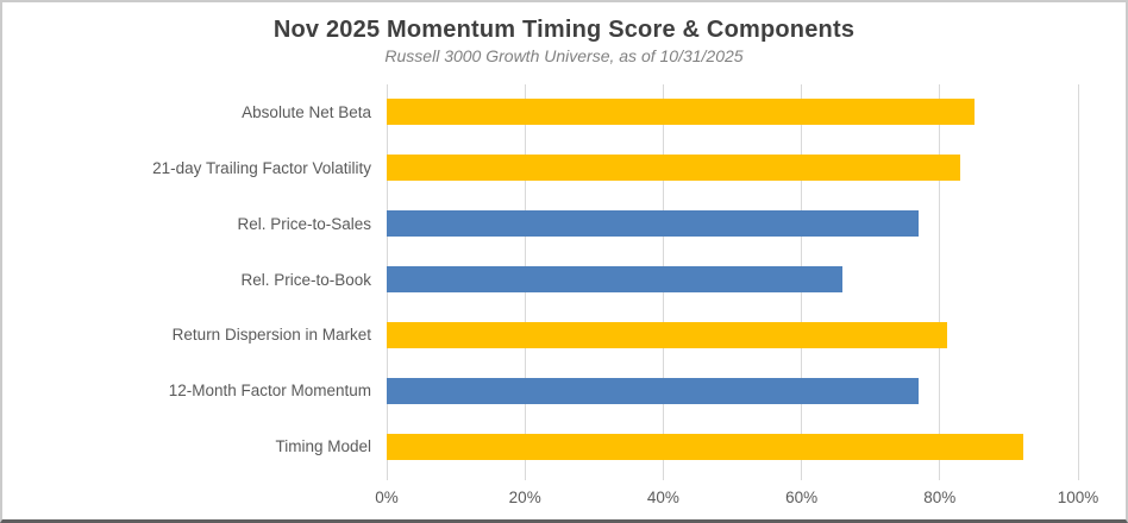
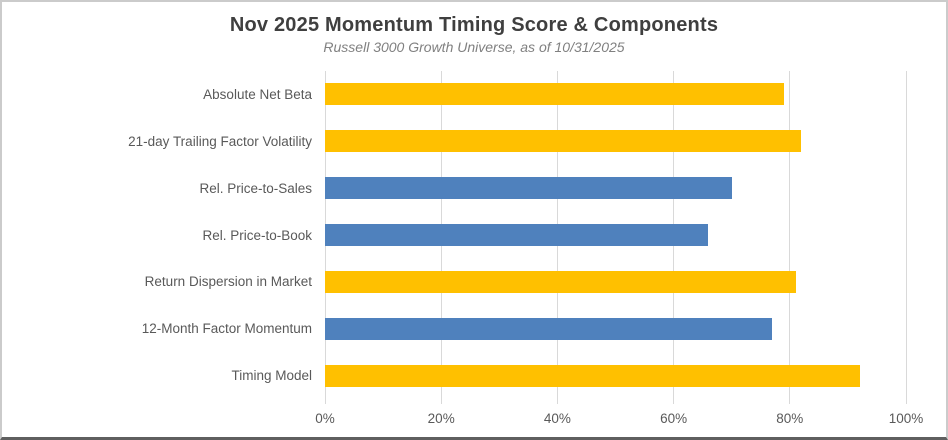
Absolute Net Beta: 85% -> 79%
21-day Trailing Factor Volatility: 83% -> 82%
Rel. Price-to-Sales: 77% -> 70%
